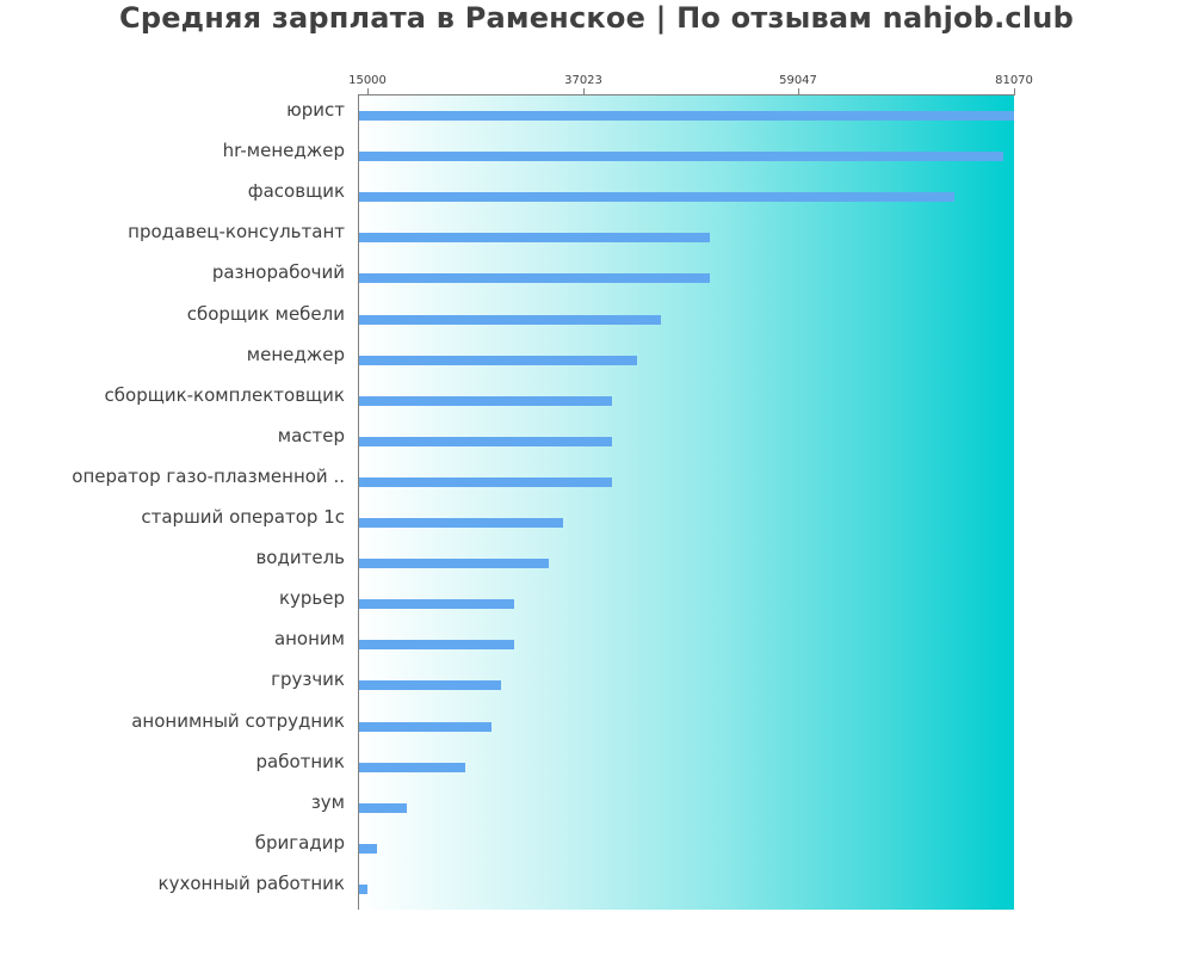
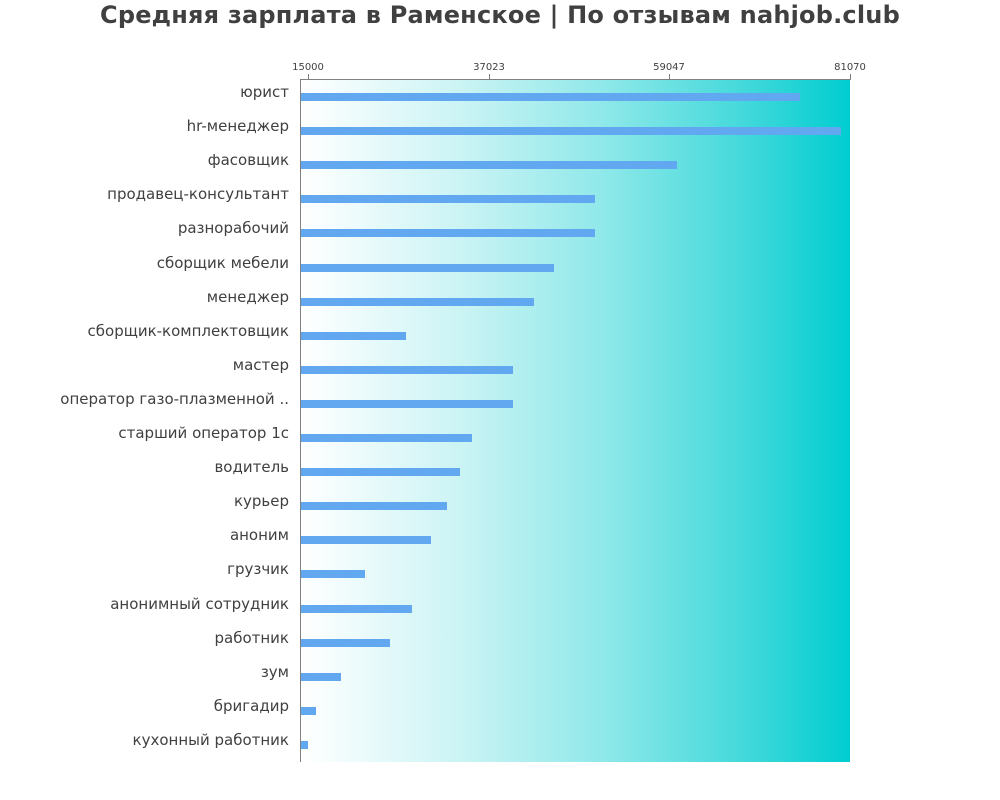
юрист: 81000 -> 75000
фасовщик: 75000 -> 60000
сборщик-комплектовщик: 40000 -> 27000
курьер: 30000 -> 32000
грузчик: 29000 -> 22000
